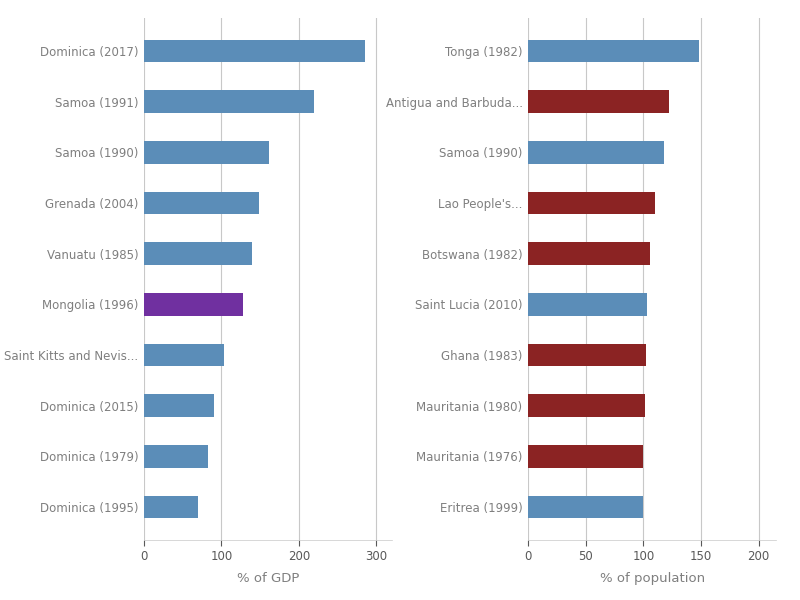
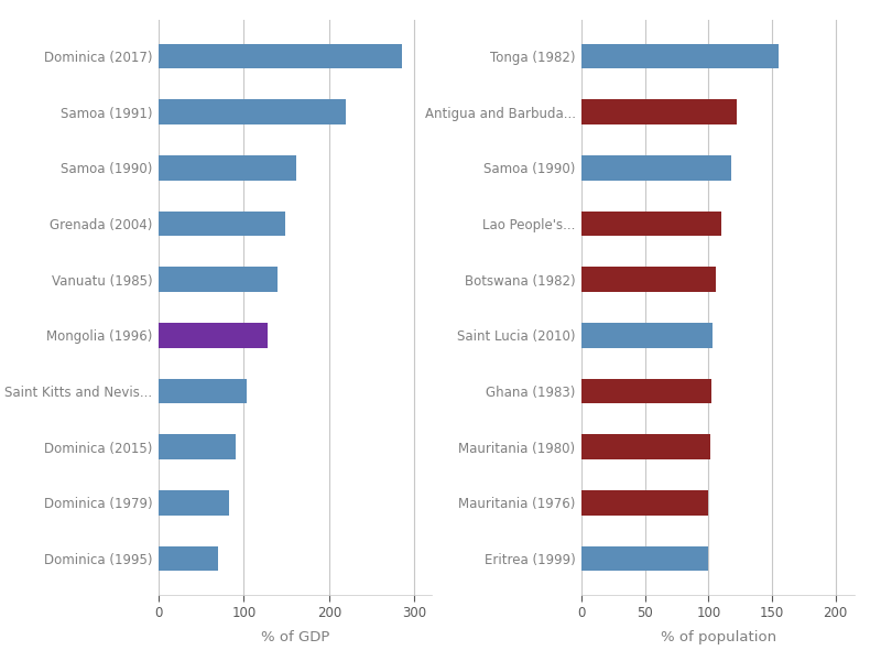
Tonga (1982): 148 -> 155
